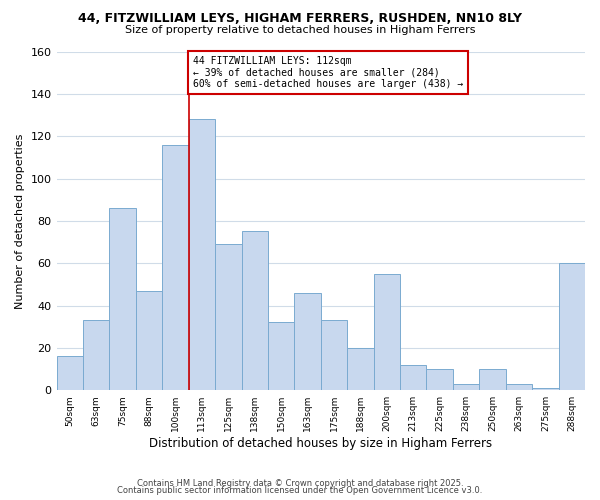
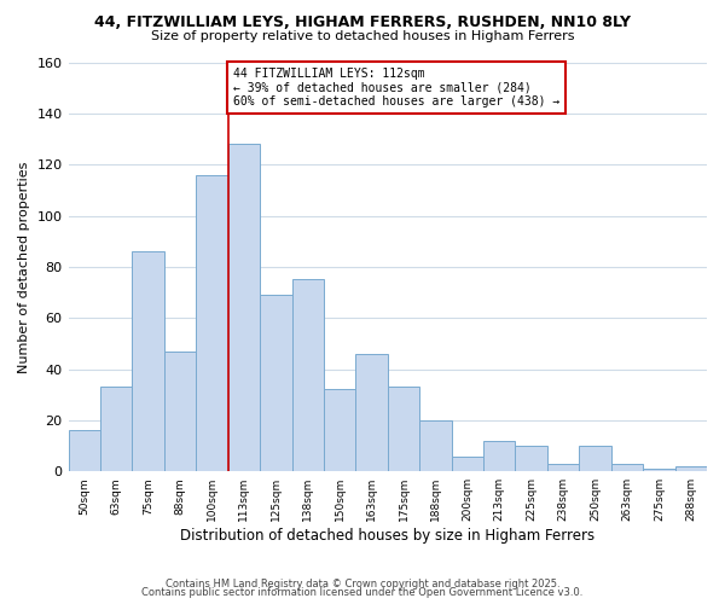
200sqm: 55 -> 6
288sqm: 60 -> 2
